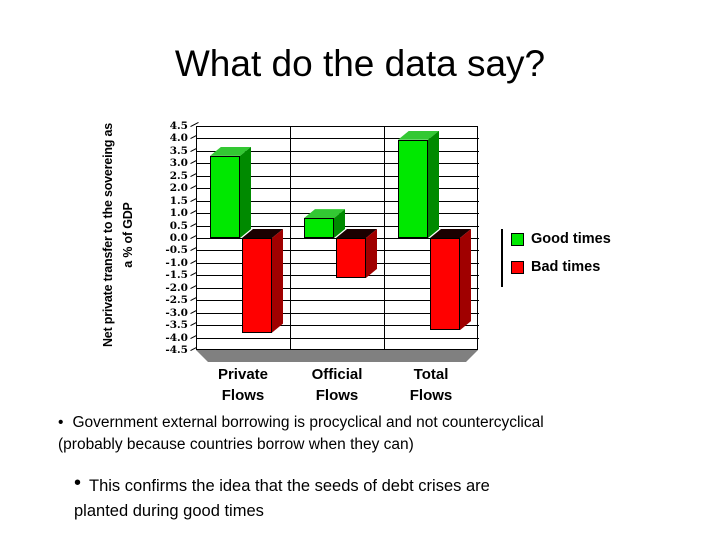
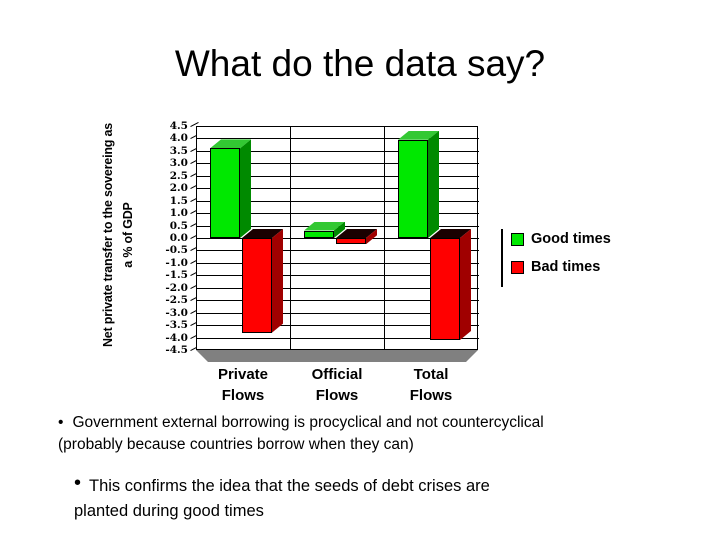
Good times/Private Flows: 3.3 -> 3.6
Good times/Official Flows: 0.8 -> 0.3
Bad times/Official Flows: -1.6 -> -0.2
Bad times/Total Flows: -3.7 -> -4.1
